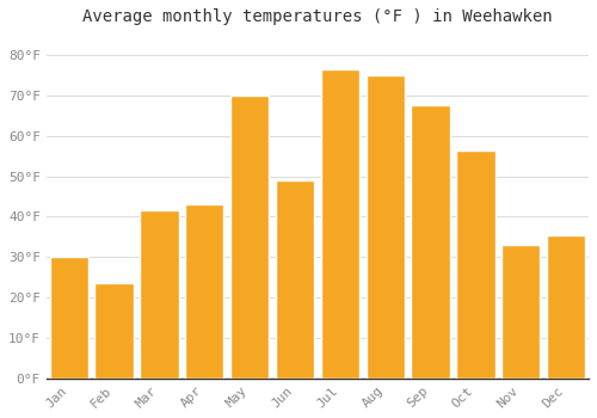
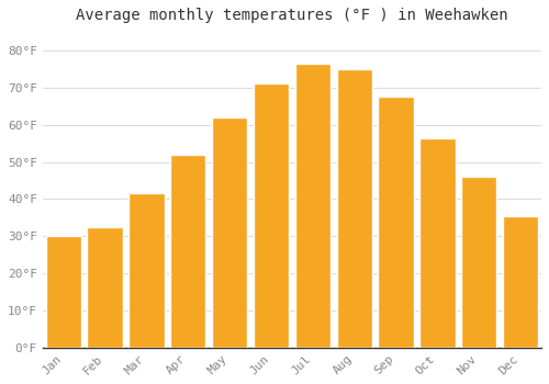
Feb: 23.5°F -> 32.5°F
Apr: 43.0°F -> 52.0°F
May: 70.0°F -> 62.0°F
Jun: 49.0°F -> 71.0°F
Nov: 33.0°F -> 46.0°F
